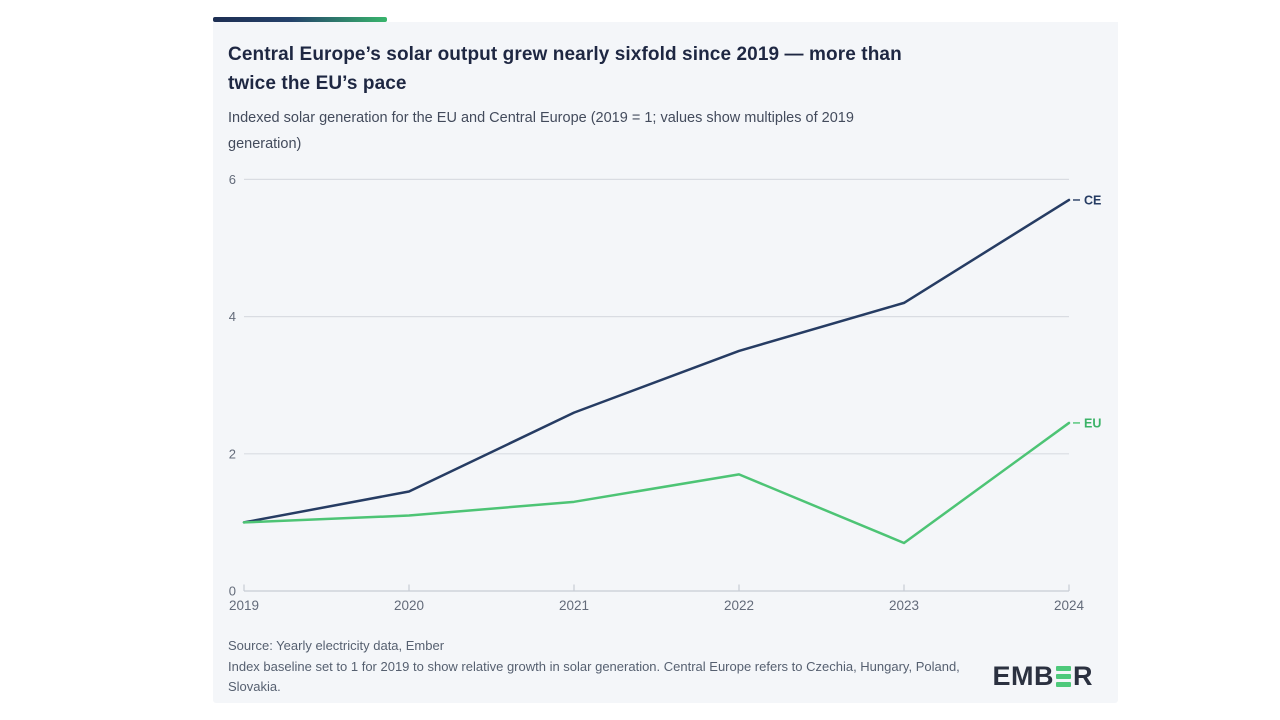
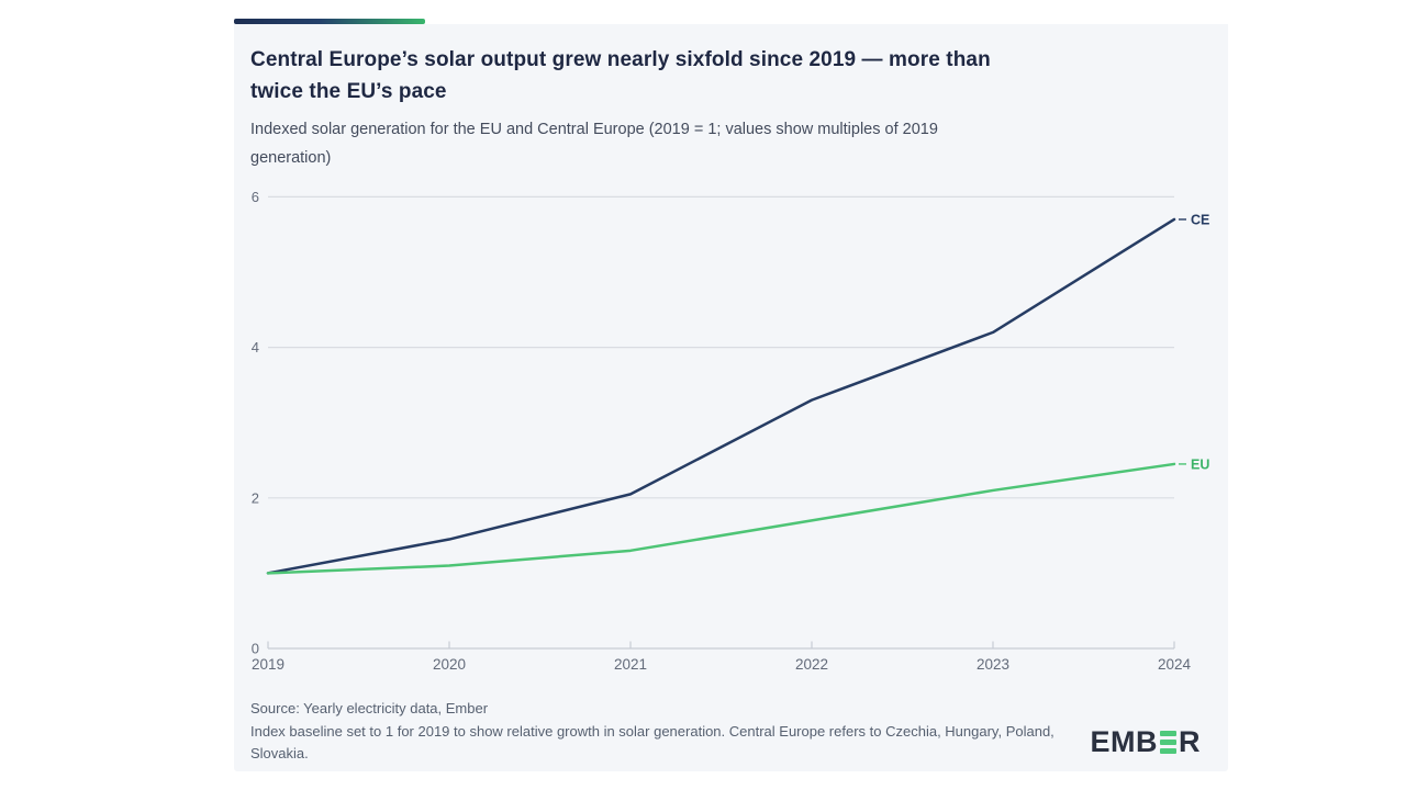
CE/2021: 2.6 -> 2.0
CE/2022: 3.5 -> 3.3
EU/2023: 0.7 -> 2.1
